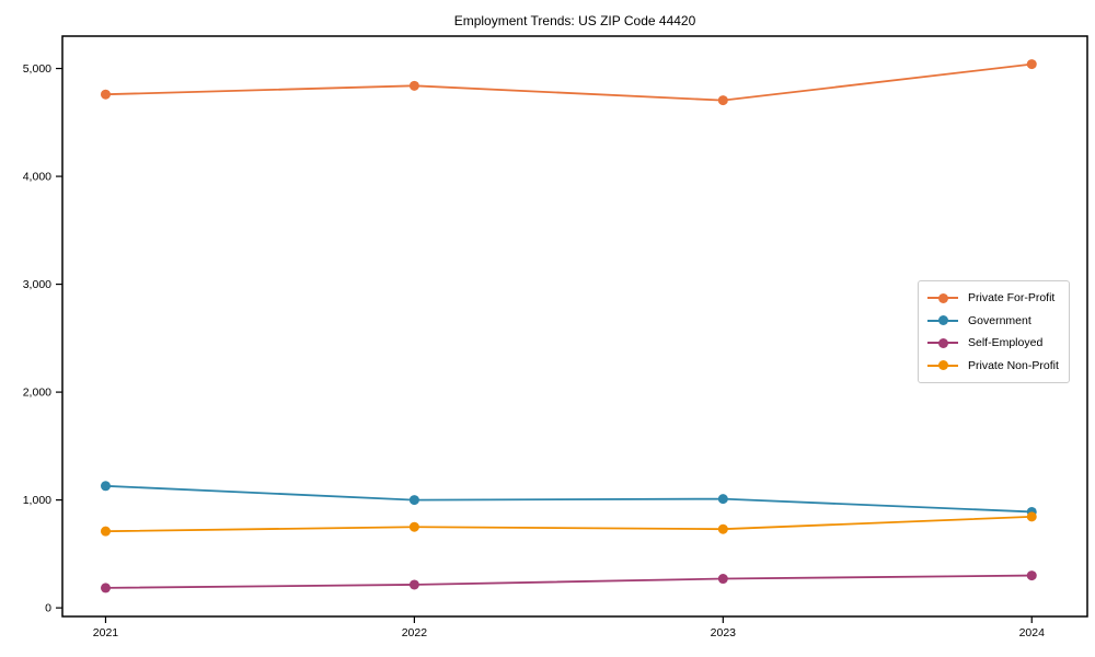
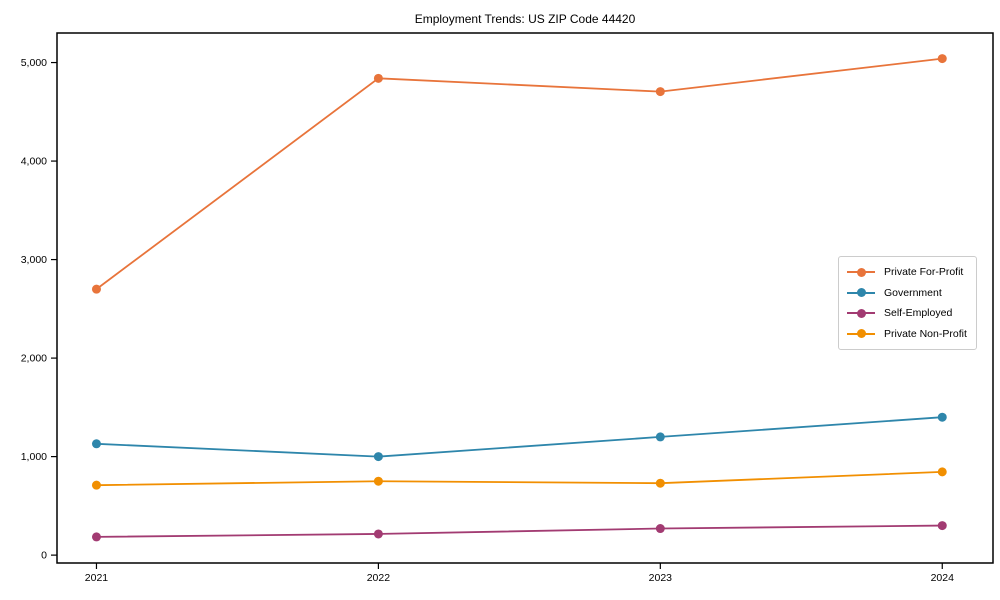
Private For-Profit/2021: 4800 -> 2700
Government/2023: 1000 -> 1200
Government/2024: 900 -> 1400
